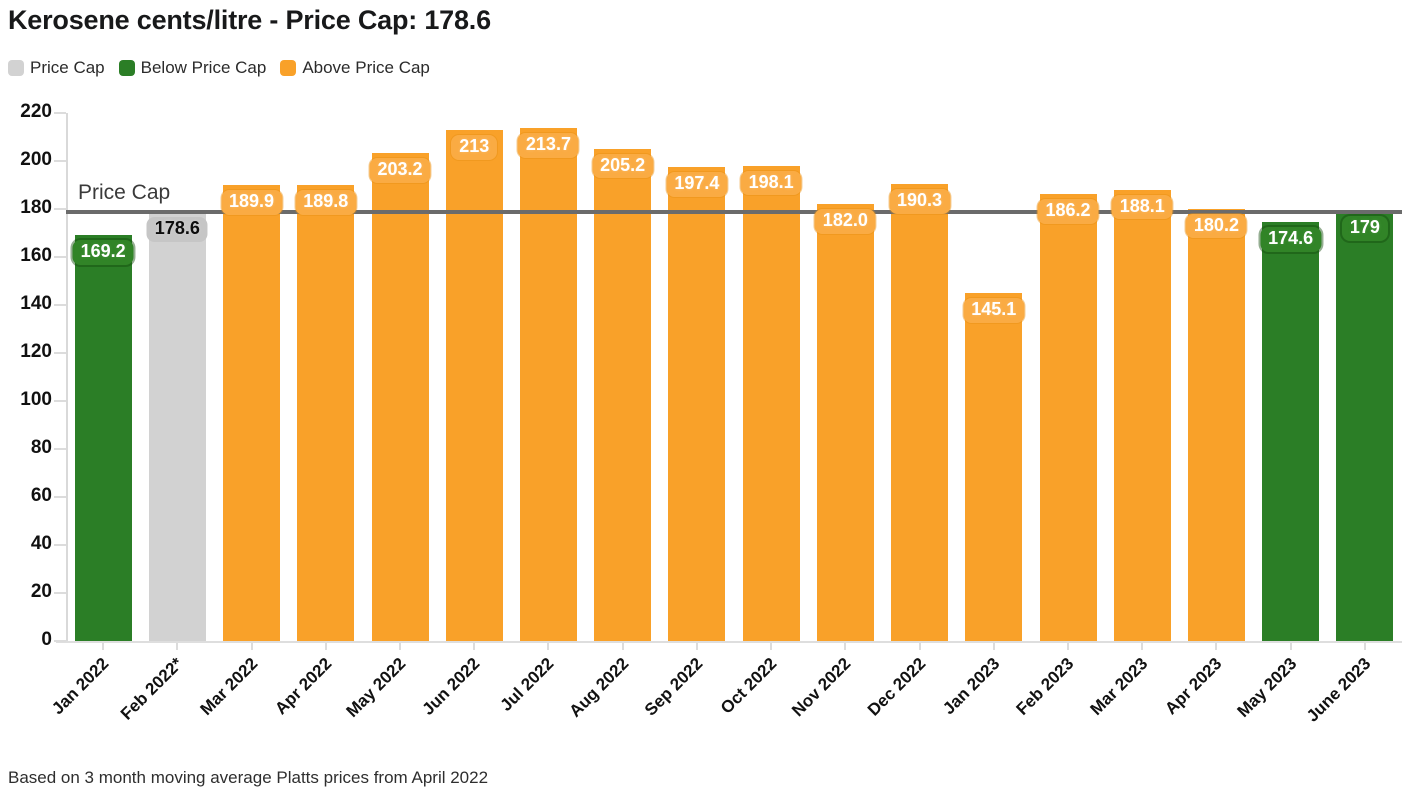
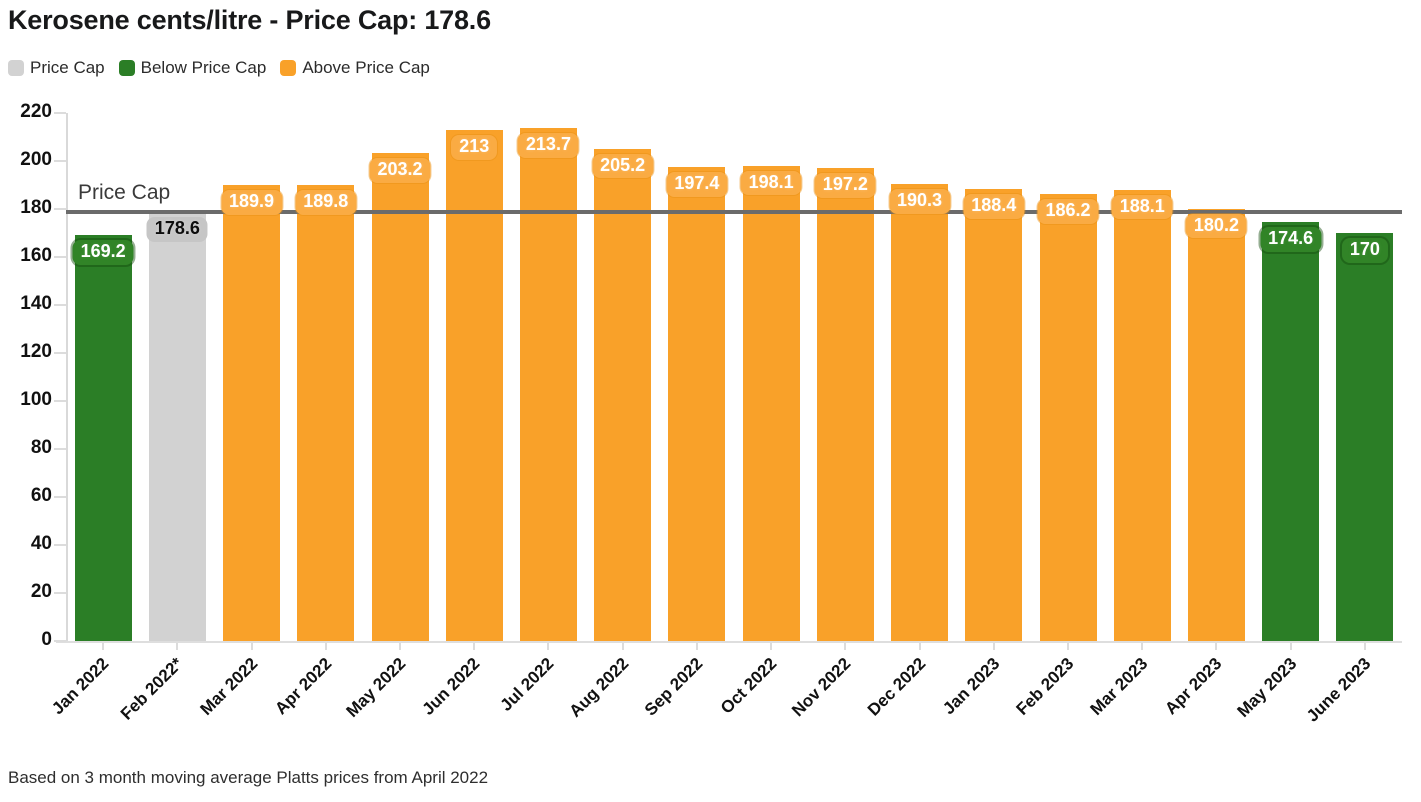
Nov 2022: 182.0 -> 197.2
Jan 2023: 145.1 -> 188.4
June 2023: 179 -> 170
